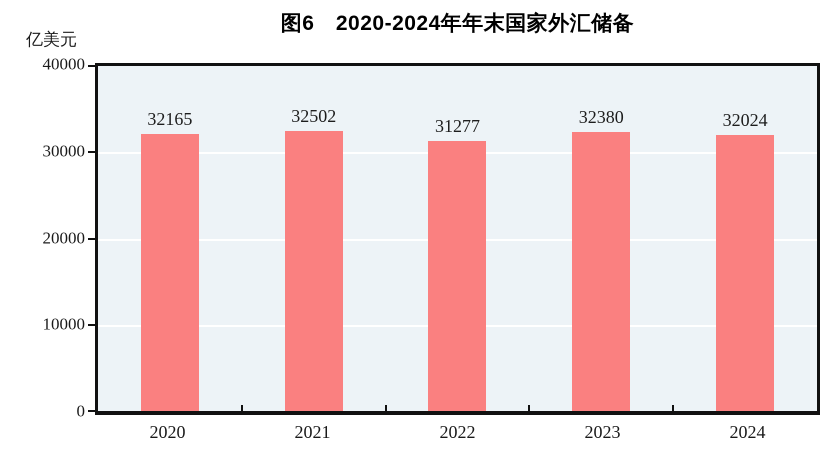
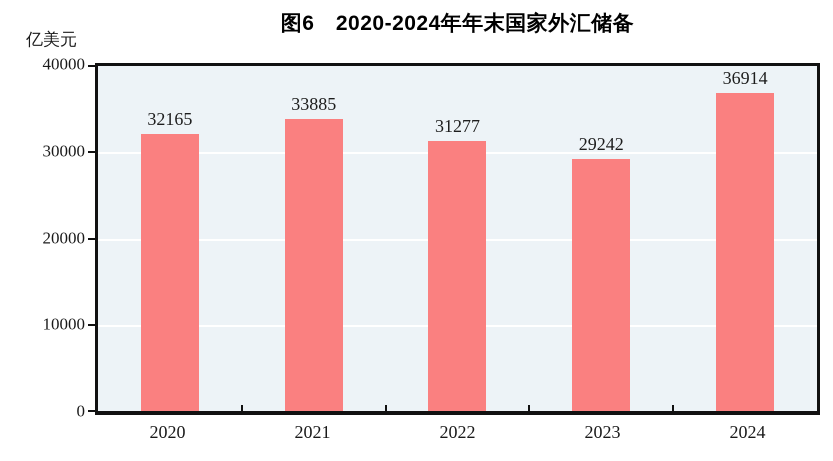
2021: 32502 -> 33885
2023: 32380 -> 29242
2024: 32024 -> 36914
